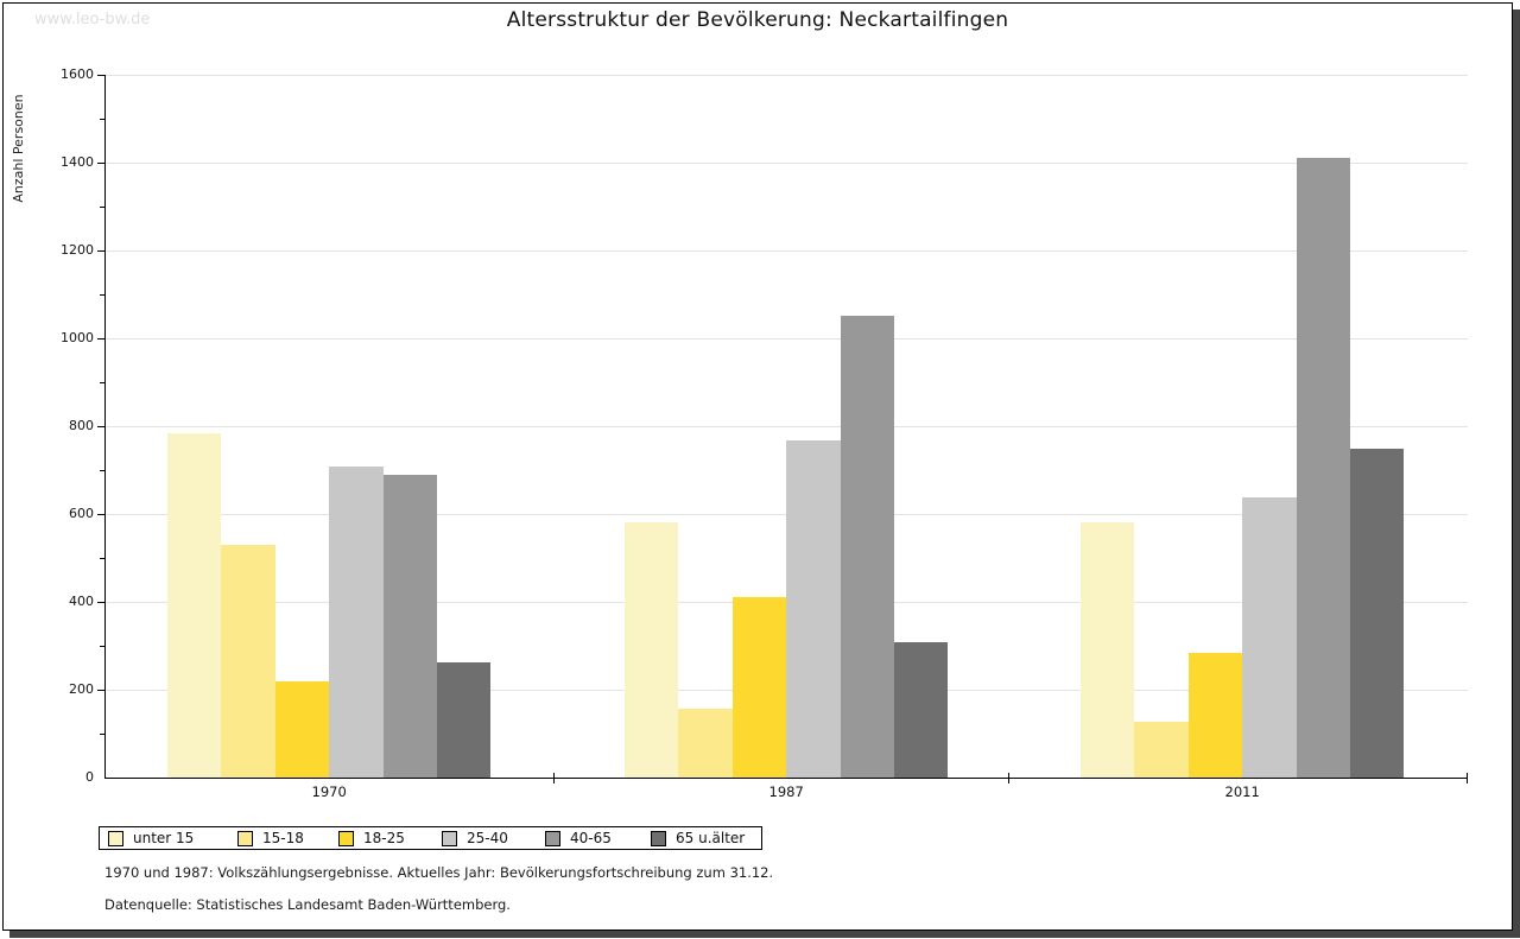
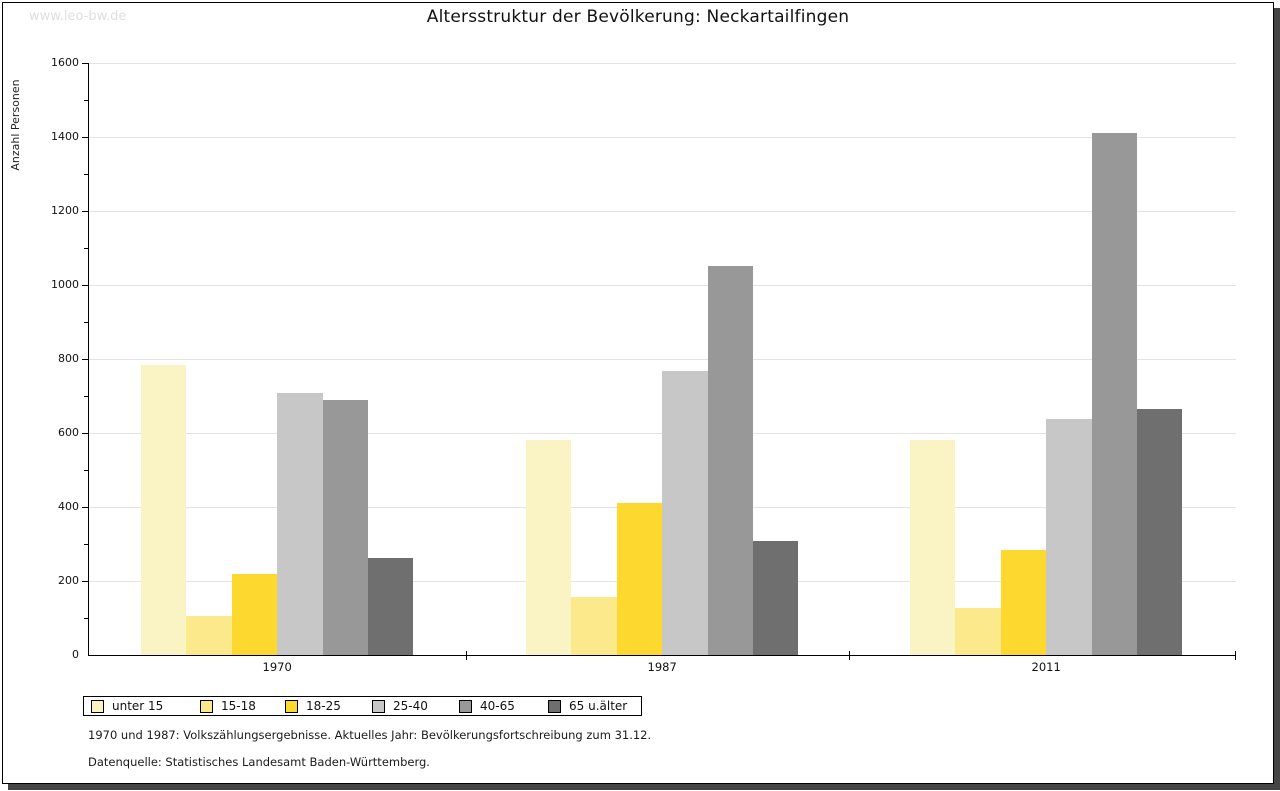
15-18/1970: 530 -> 110
65 u.älter/2011: 750 -> 660
